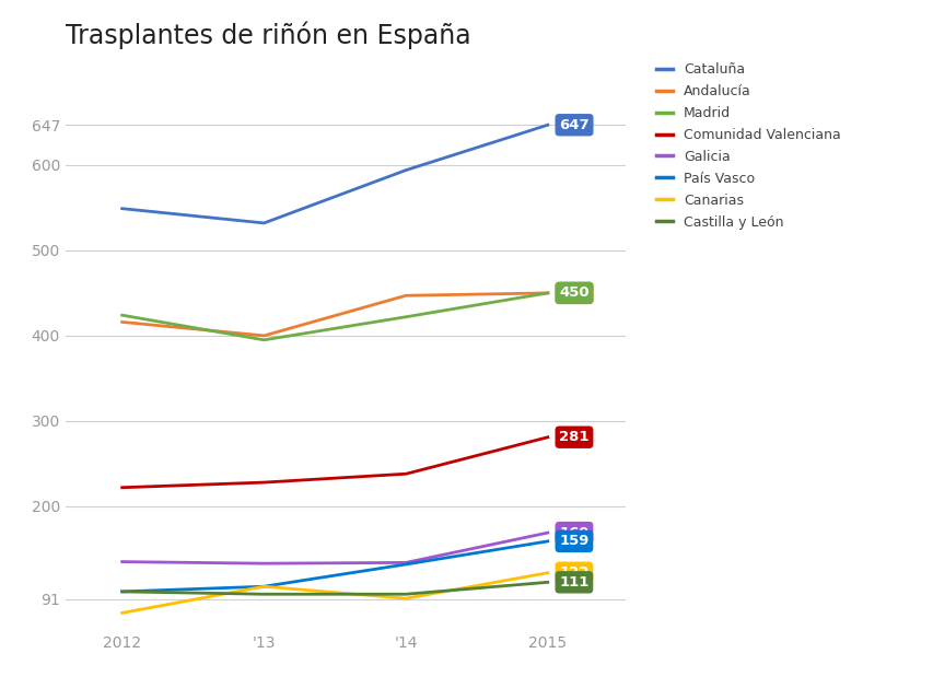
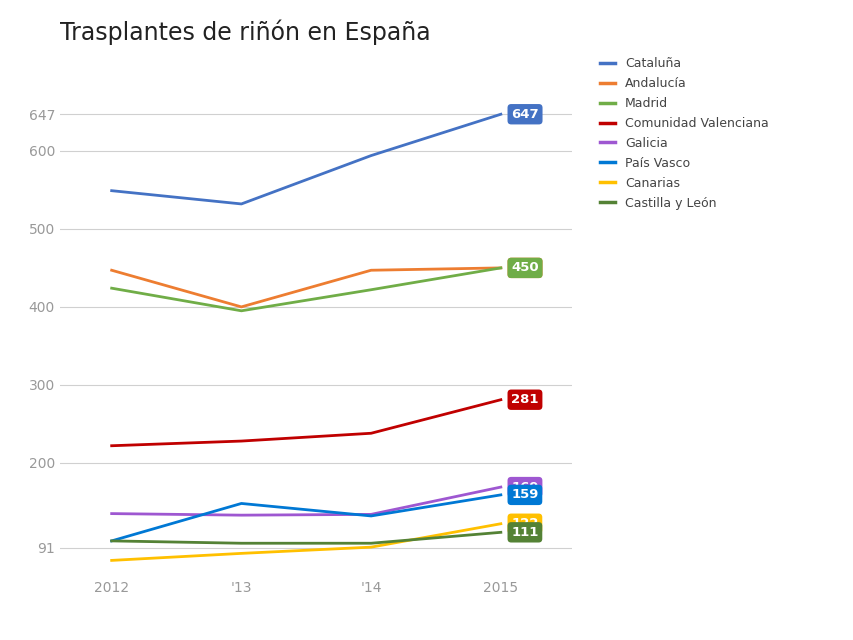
Andalucía/2012: 416 -> 447
País Vasco/'13: 106 -> 148
Canarias/'13: 106 -> 84
